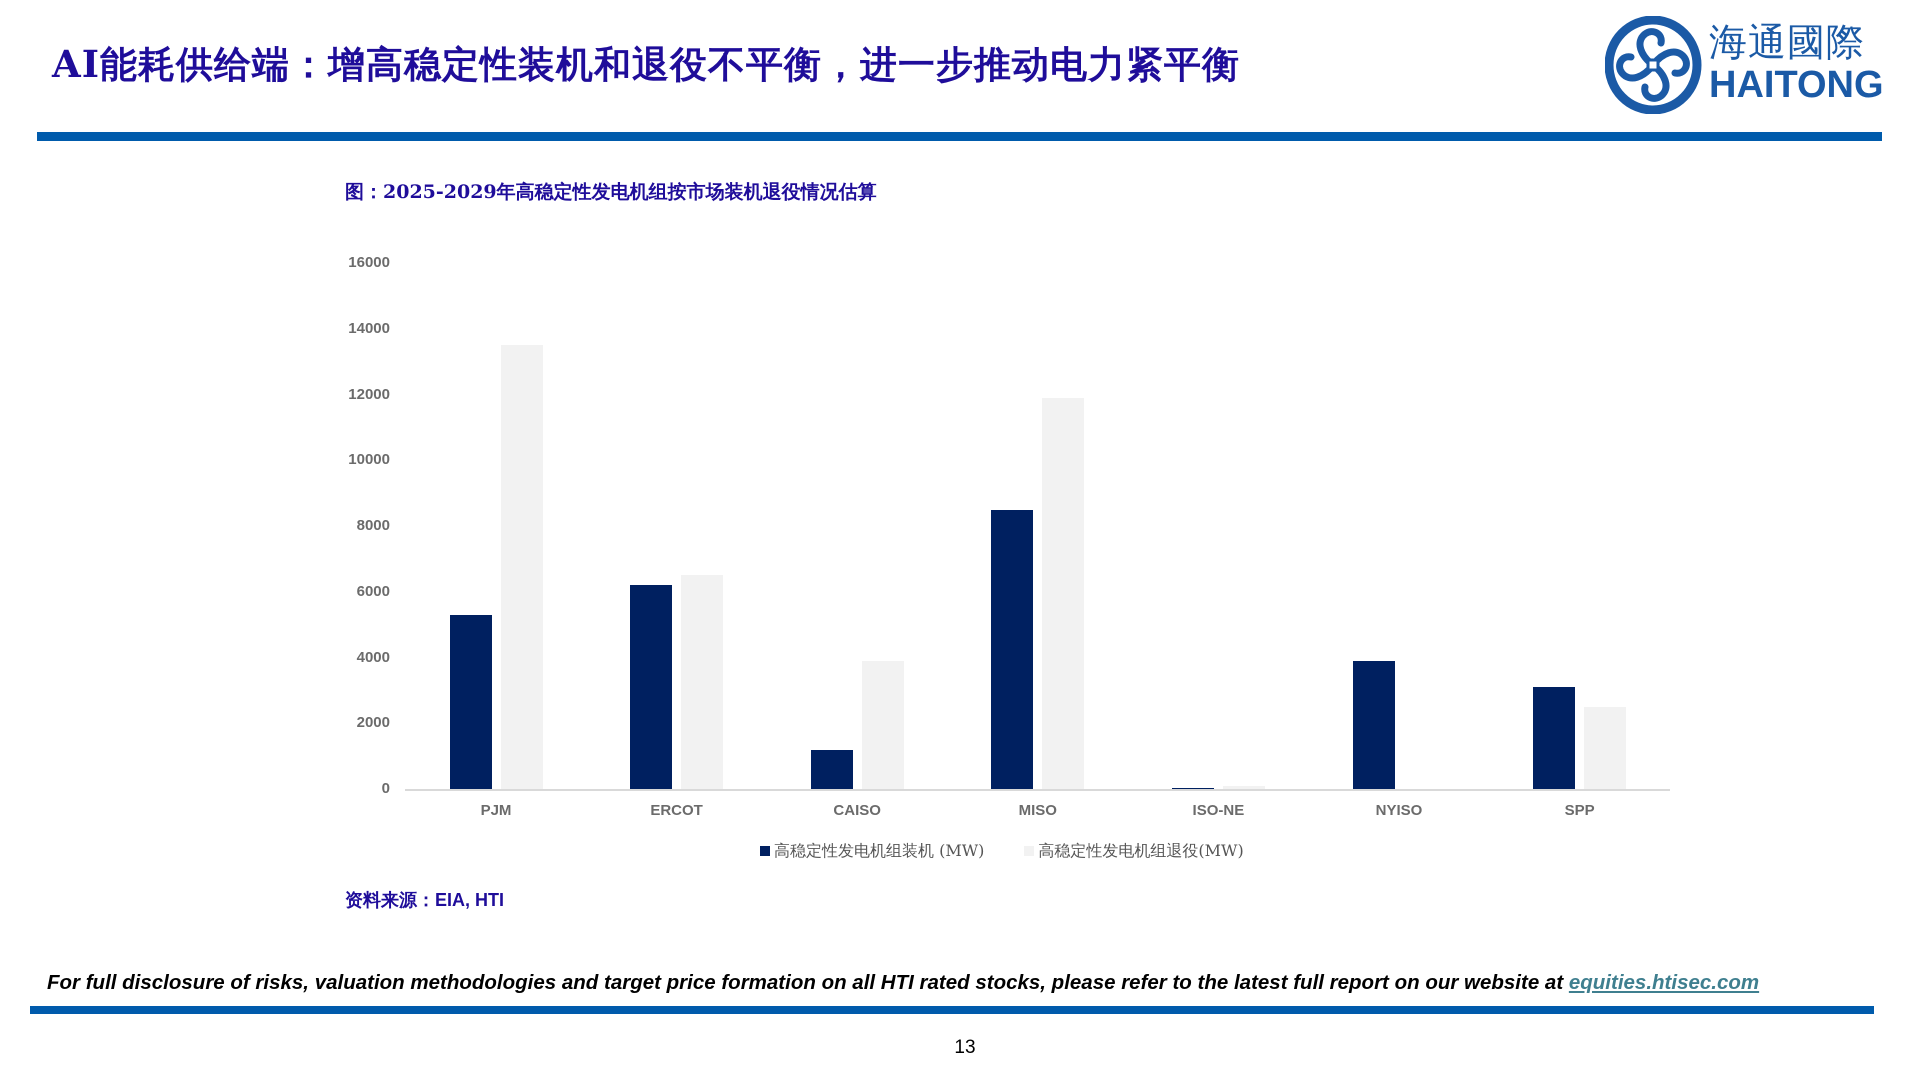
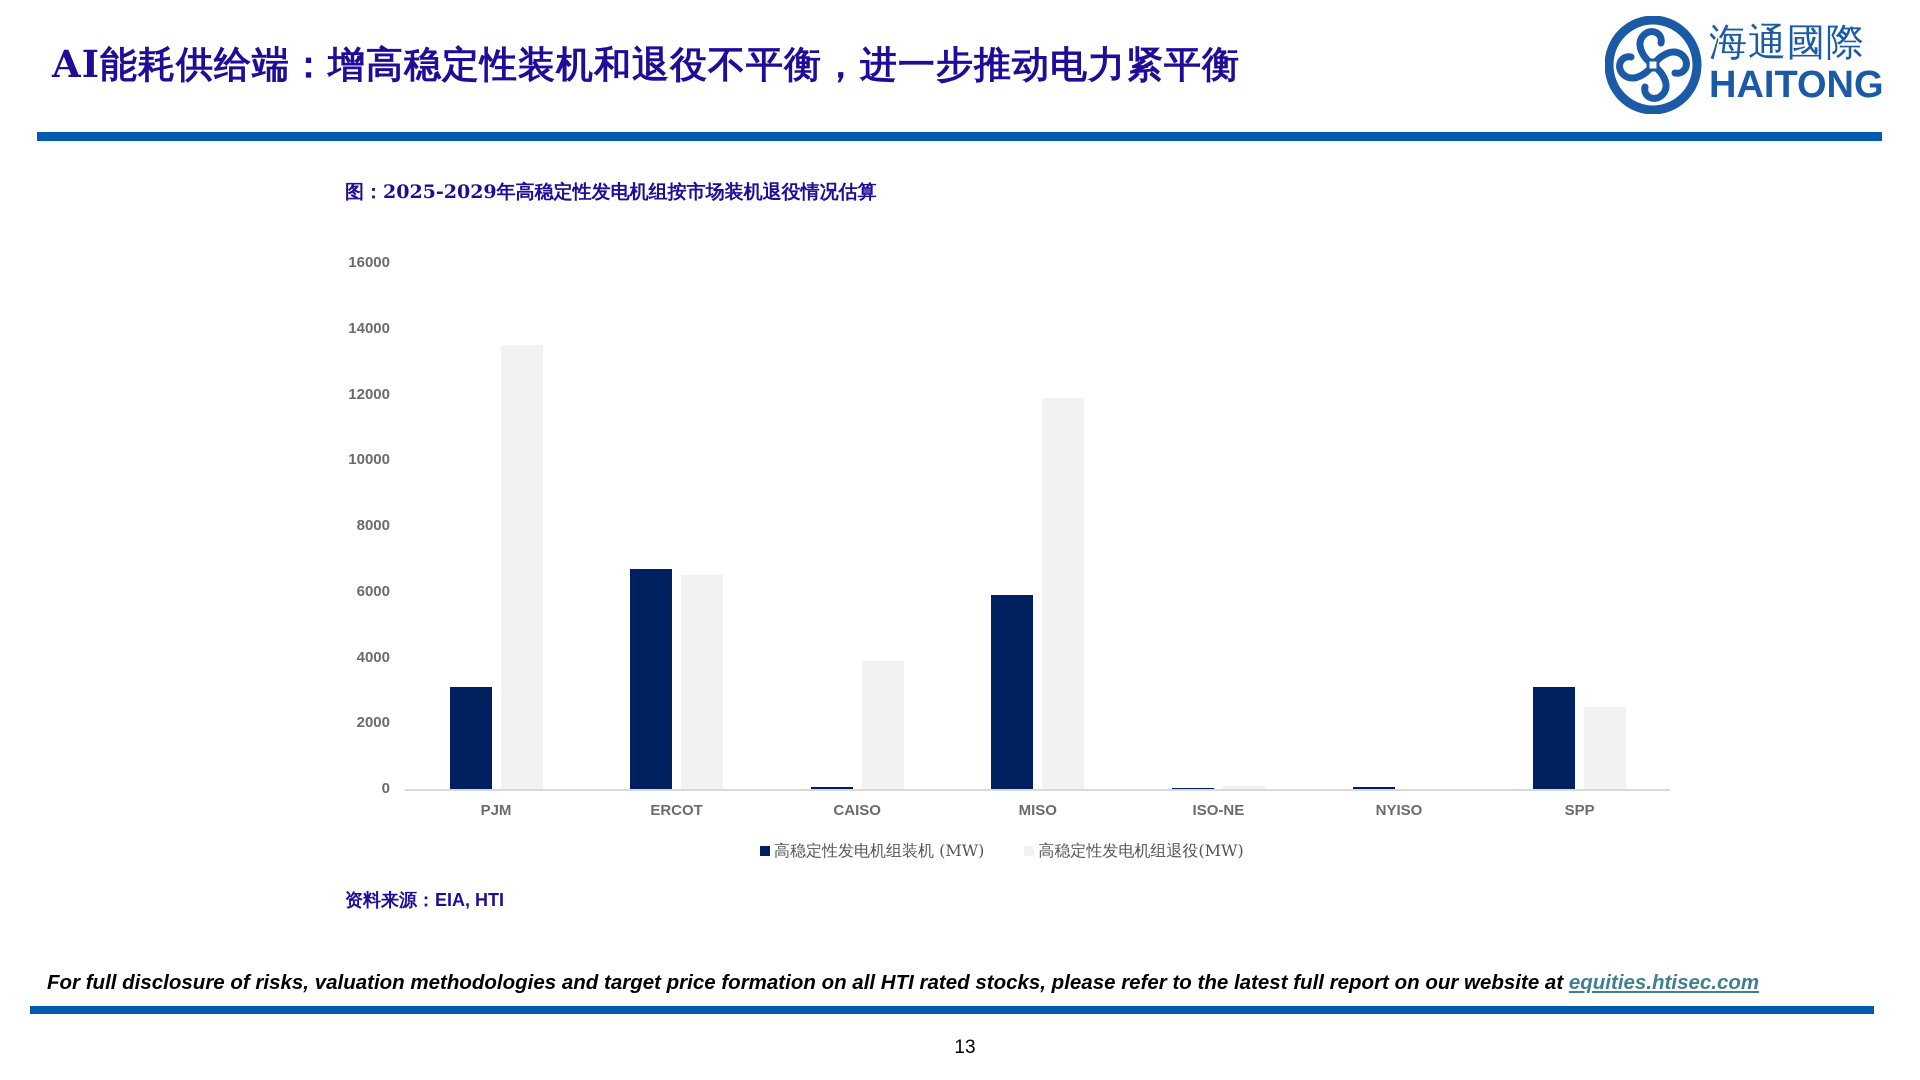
高稳定性发电机组装机 (MW)/PJM: 5300 -> 3100
高稳定性发电机组装机 (MW)/ERCOT: 6200 -> 6700
高稳定性发电机组装机 (MW)/CAISO: 1200 -> 100
高稳定性发电机组装机 (MW)/MISO: 8500 -> 5900
高稳定性发电机组装机 (MW)/NYISO: 3900 -> 100
